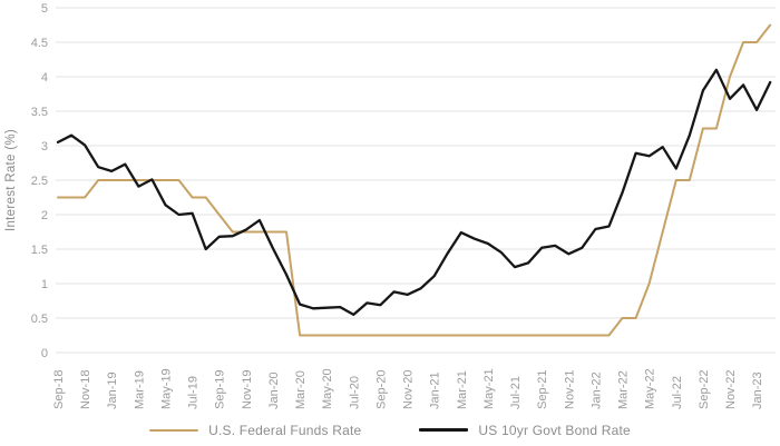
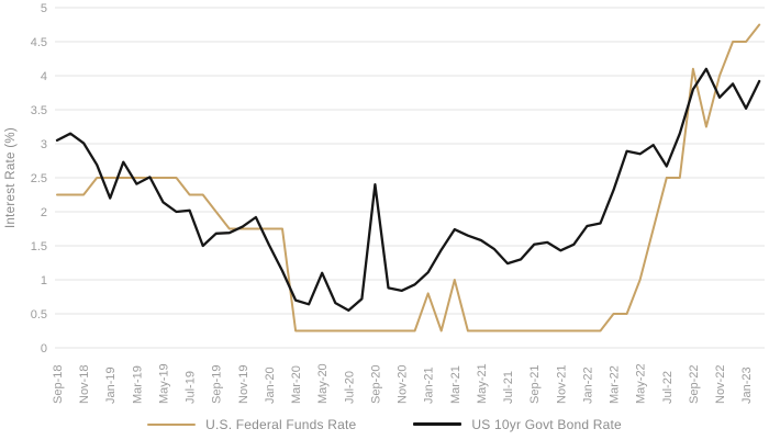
US 10yr Govt Bond Rate/Jan-19: 2.6 -> 2.2
US 10yr Govt Bond Rate/May-20: 0.7 -> 1.1
US 10yr Govt Bond Rate/Sep-20: 0.7 -> 2.4
U.S. Federal Funds Rate/Jan-21: 0.2 -> 0.8
U.S. Federal Funds Rate/Mar-21: 0.2 -> 1.0
U.S. Federal Funds Rate/Sep-22: 3.2 -> 4.1
